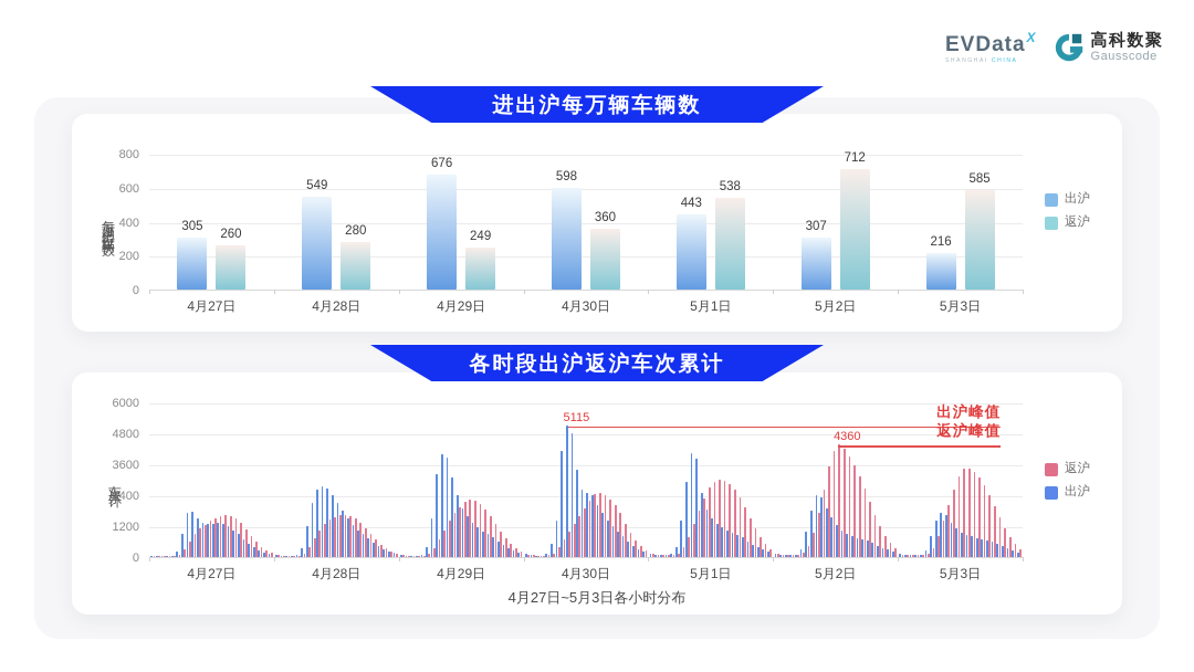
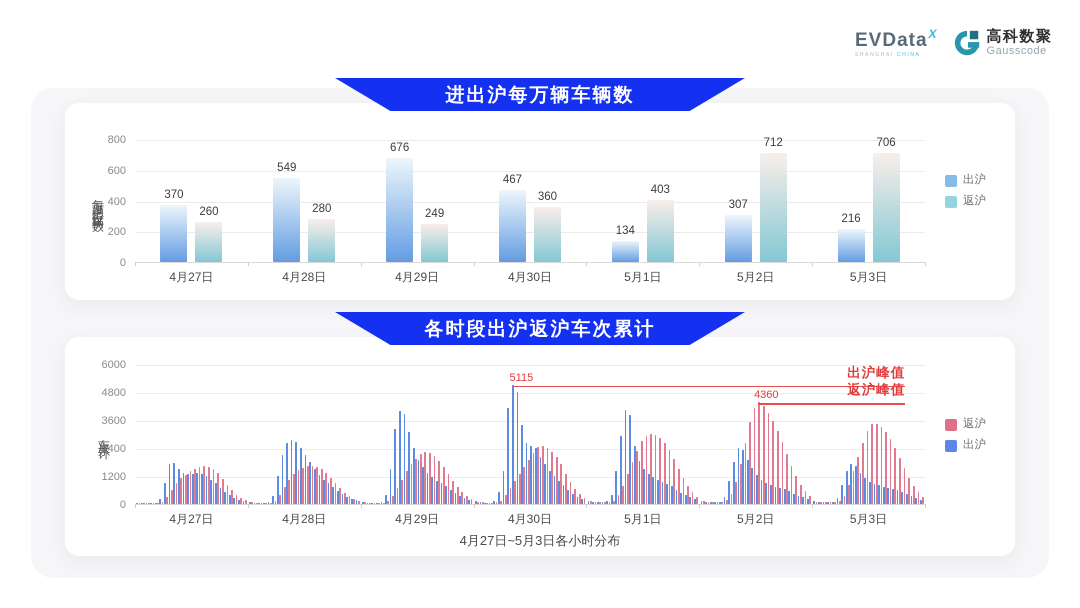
进出沪每万辆车辆数/出沪/4月27日: 305 -> 370
进出沪每万辆车辆数/出沪/4月30日: 598 -> 467
进出沪每万辆车辆数/出沪/5月1日: 443 -> 134
进出沪每万辆车辆数/返沪/5月1日: 538 -> 403
进出沪每万辆车辆数/返沪/5月3日: 585 -> 706
